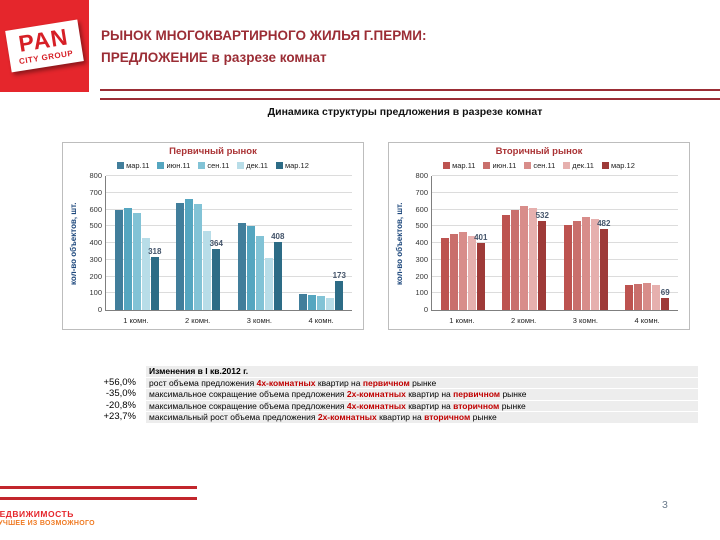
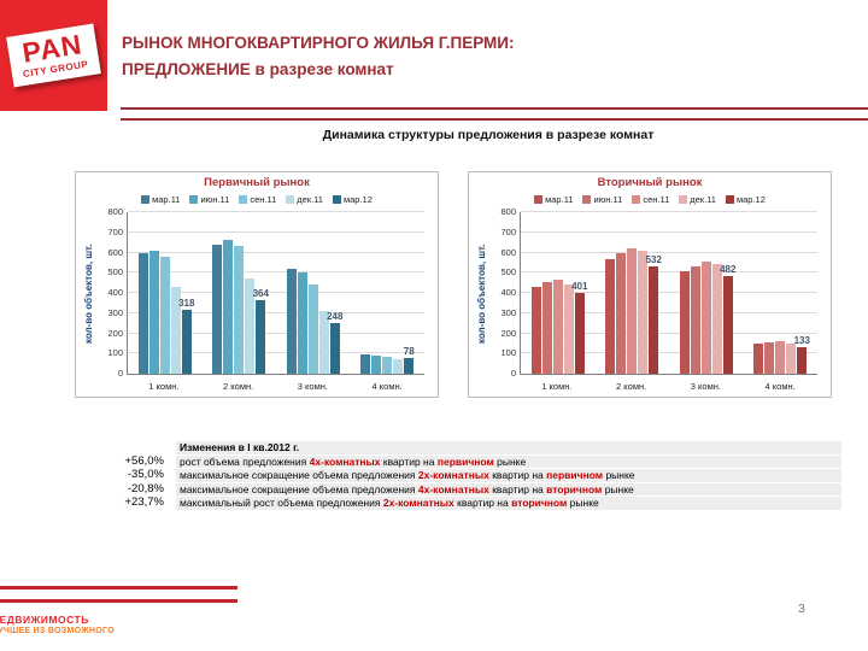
Первичный рынок/мар.12/3 комн.: 408 -> 248
Первичный рынок/мар.12/4 комн.: 173 -> 78
Вторичный рынок/мар.12/4 комн.: 69 -> 133
